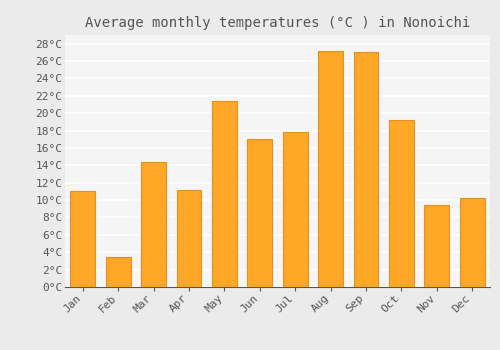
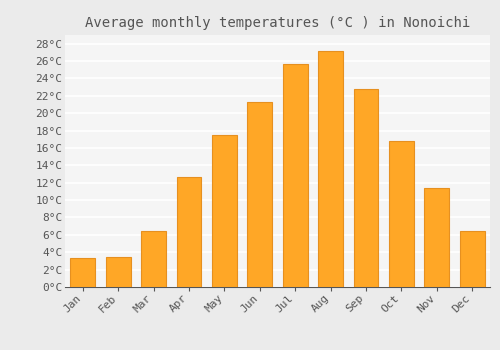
Jan: 11.0°C -> 3.3°C
Mar: 14.4°C -> 6.5°C
Apr: 11.2°C -> 12.7°C
May: 21.4°C -> 17.5°C
Jun: 17.0°C -> 21.3°C
Jul: 17.8°C -> 25.7°C
Sep: 27.0°C -> 22.8°C
Oct: 19.2°C -> 16.8°C
Nov: 9.4°C -> 11.4°C
Dec: 10.2°C -> 6.5°C
